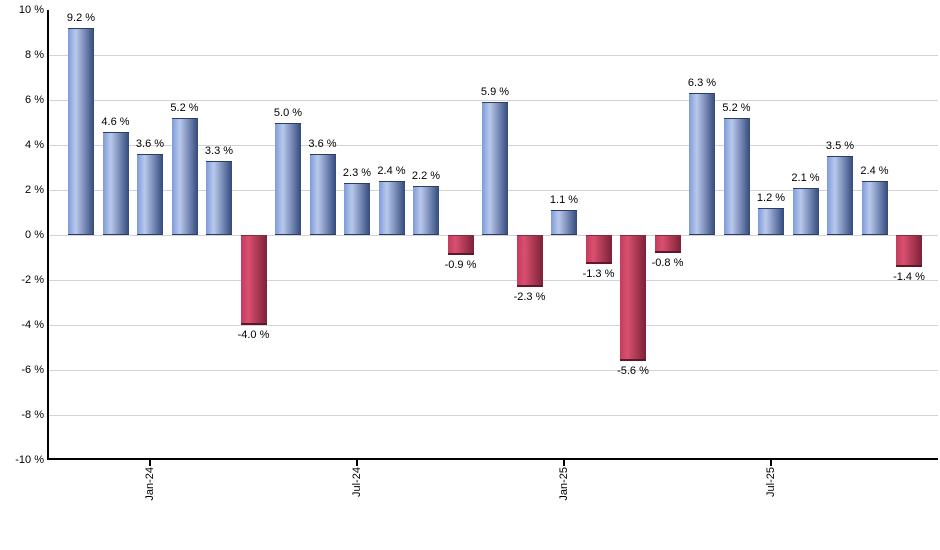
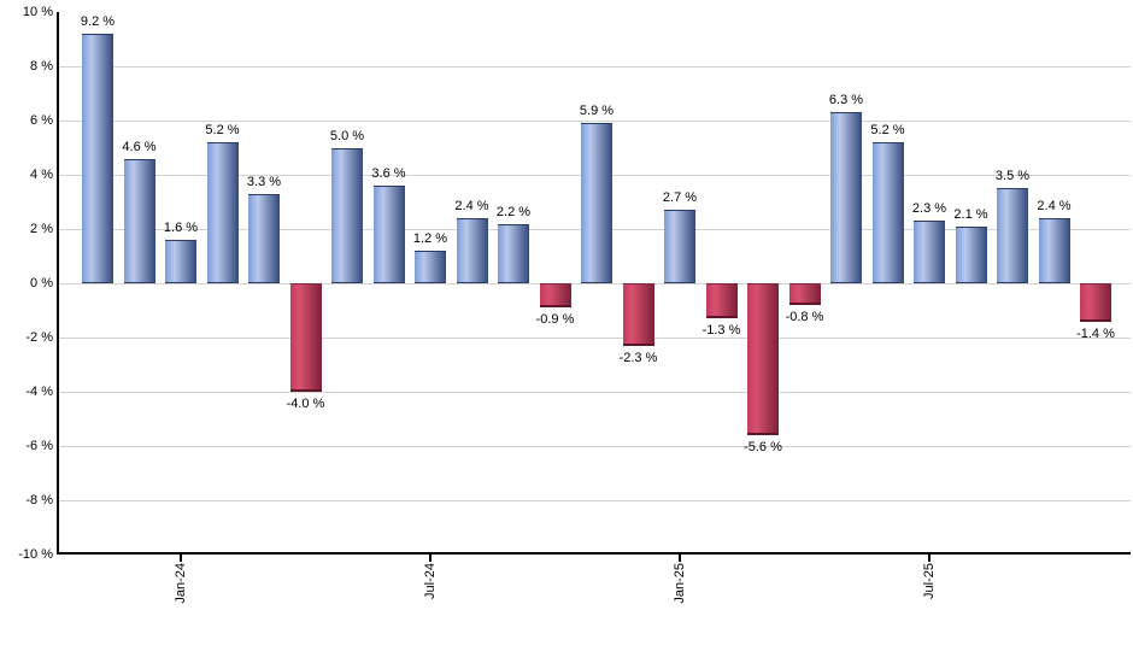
Jan-24: 3.6 -> 1.6
Jul-24: 2.3 -> 1.2
Jan-25: 1.1 -> 2.7
Jul-25: 1.2 -> 2.3
